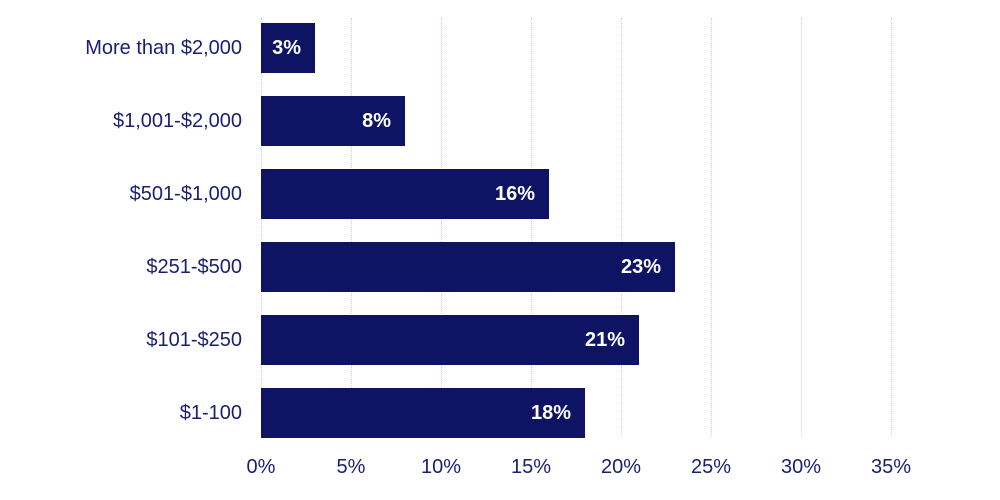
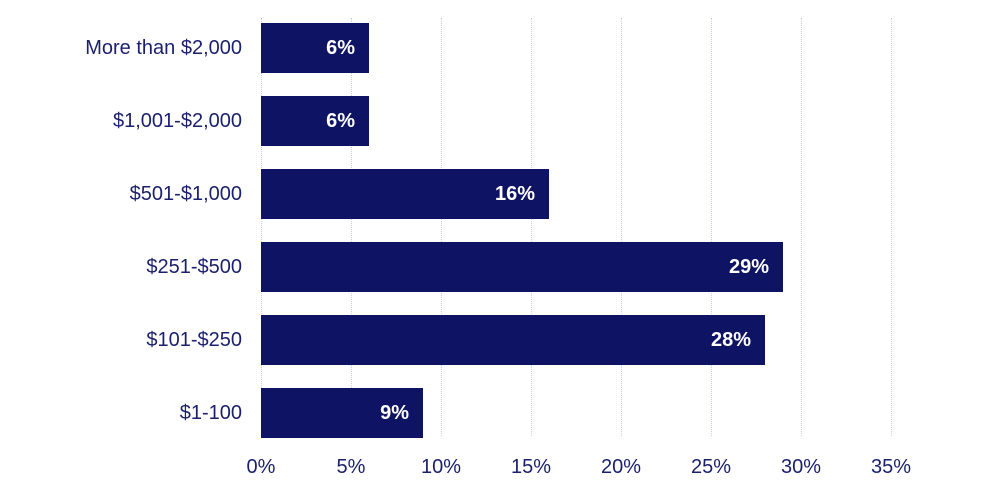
More than $2,000: 3% -> 6%
$1,001-$2,000: 8% -> 6%
$251-$500: 23% -> 29%
$101-$250: 21% -> 28%
$1-100: 18% -> 9%
